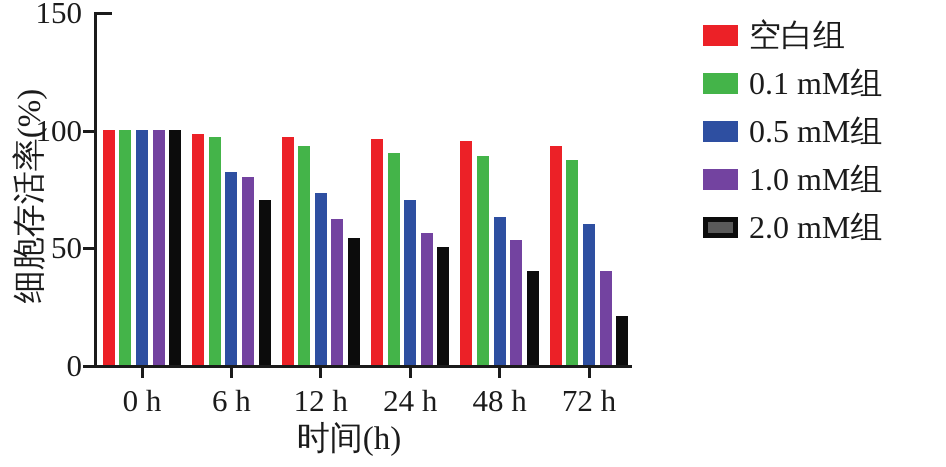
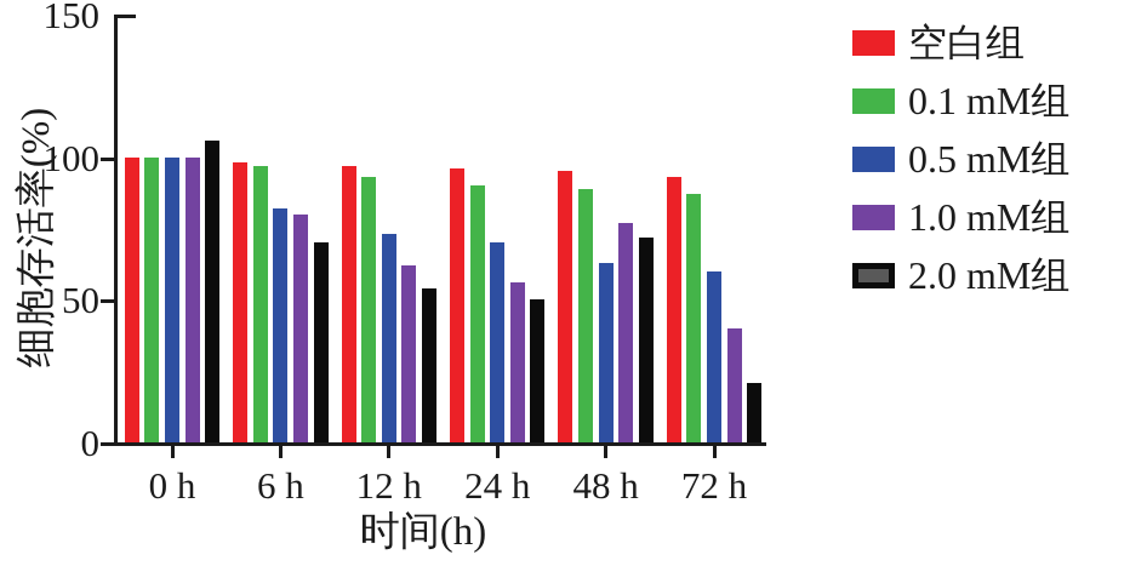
2.0 mM组/0 h: 100 -> 106
1.0 mM组/48 h: 53 -> 77
2.0 mM组/48 h: 40 -> 72
